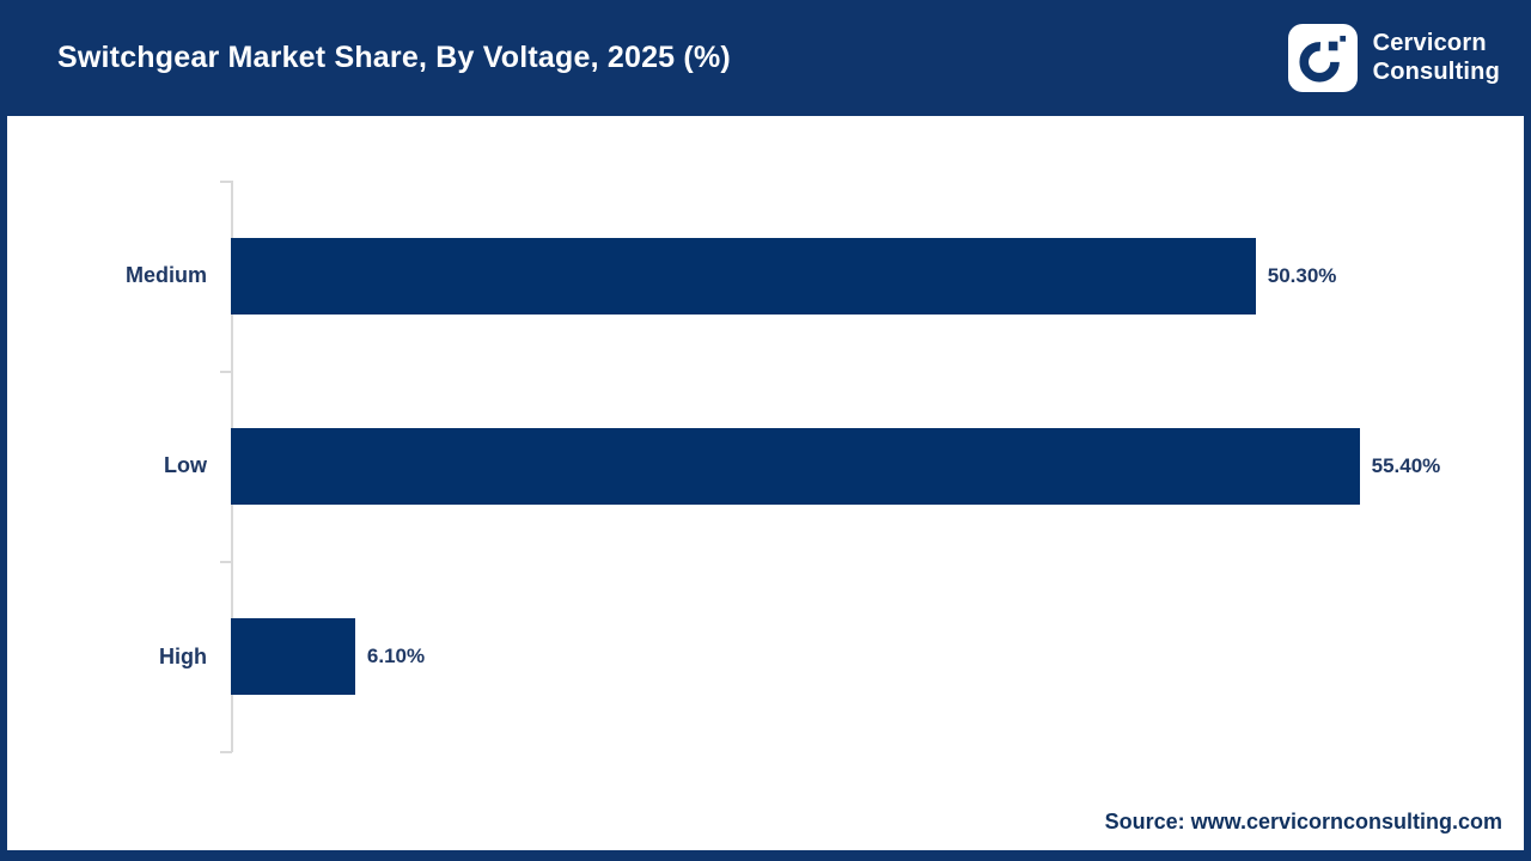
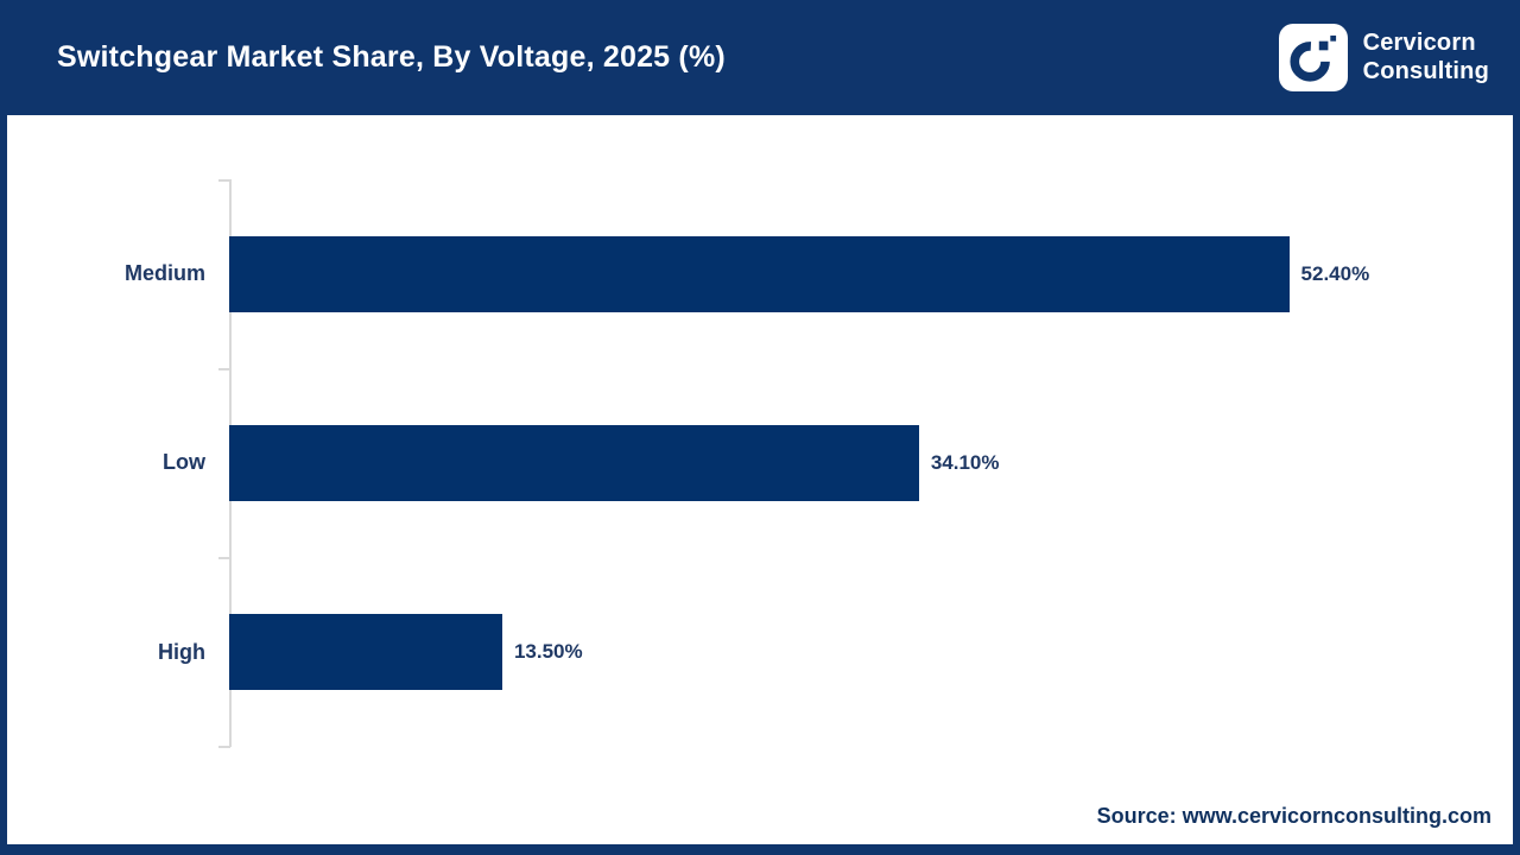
Medium: 50.30% -> 52.40%
Low: 55.40% -> 34.10%
High: 6.10% -> 13.50%
